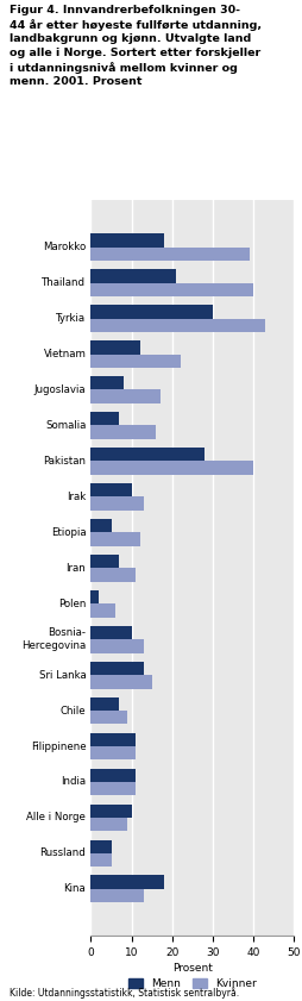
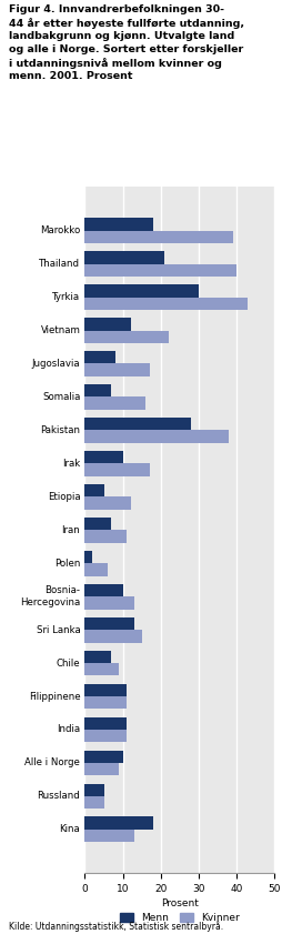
Kvinner/Pakistan: 40 -> 38
Kvinner/Irak: 13 -> 17
